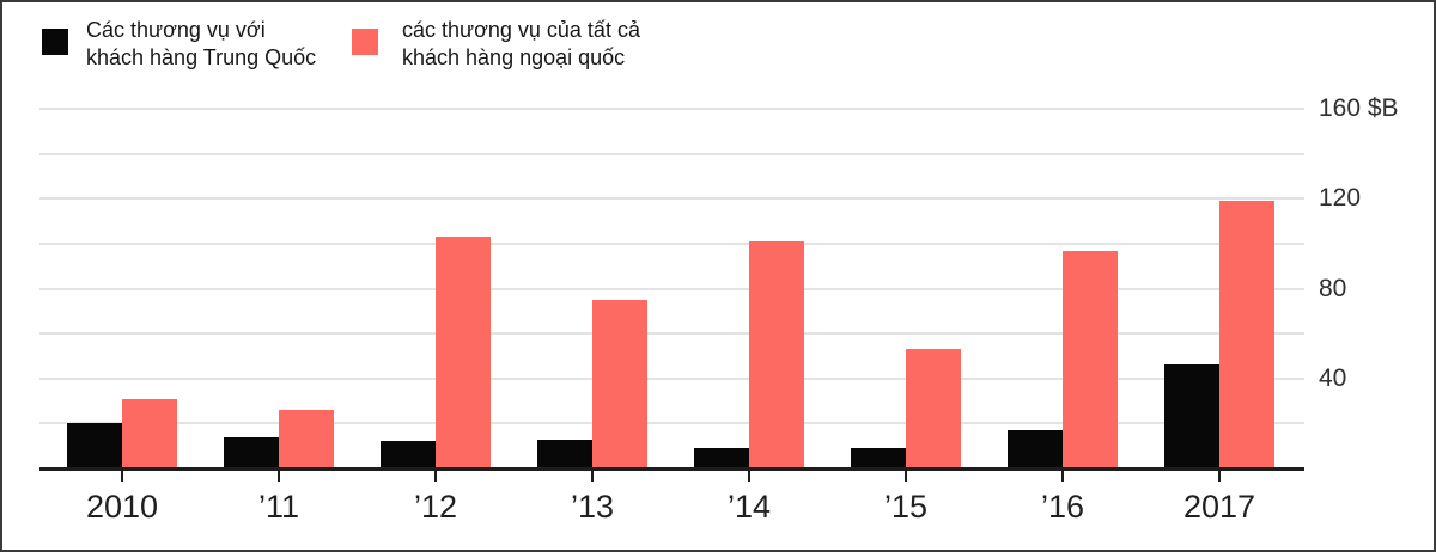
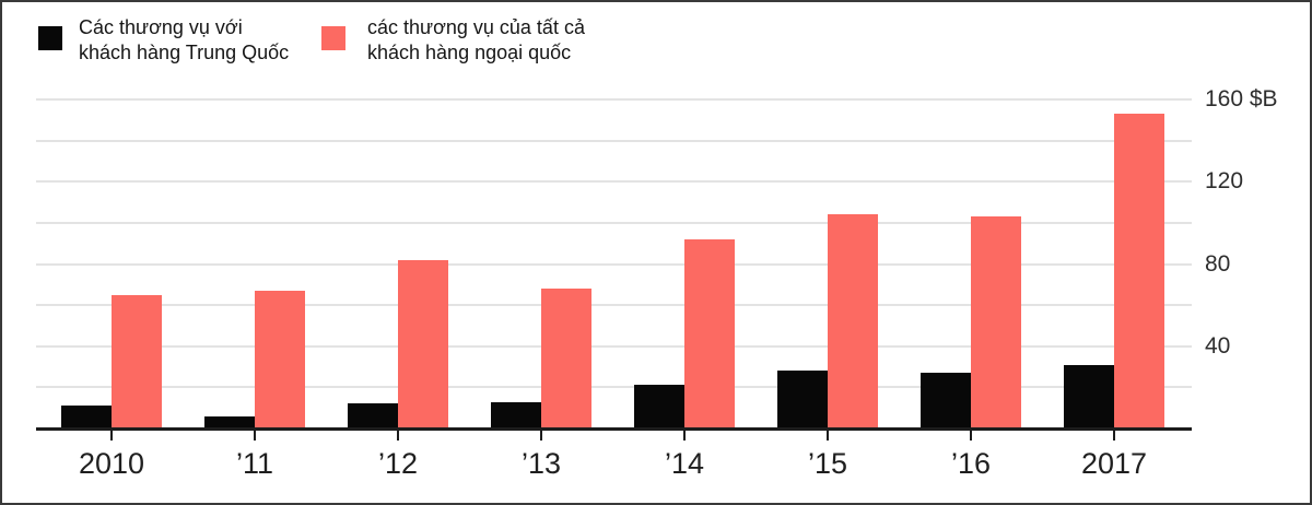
Các thương vụ với khách hàng Trung Quốc/2010: 20 -> 11
các thương vụ của tất cả khách hàng ngoại quốc/2010: 31 -> 65
Các thương vụ với khách hàng Trung Quốc/’11: 14 -> 6
các thương vụ của tất cả khách hàng ngoại quốc/’11: 26 -> 67
các thương vụ của tất cả khách hàng ngoại quốc/’12: 103 -> 82
các thương vụ của tất cả khách hàng ngoại quốc/’13: 75 -> 68
Các thương vụ với khách hàng Trung Quốc/’14: 9 -> 21
các thương vụ của tất cả khách hàng ngoại quốc/’14: 101 -> 92
Các thương vụ với khách hàng Trung Quốc/’15: 9 -> 28
các thương vụ của tất cả khách hàng ngoại quốc/’15: 53 -> 104
Các thương vụ với khách hàng Trung Quốc/’16: 17 -> 27
các thương vụ của tất cả khách hàng ngoại quốc/’16: 97 -> 103
Các thương vụ với khách hàng Trung Quốc/2017: 46 -> 31
các thương vụ của tất cả khách hàng ngoại quốc/2017: 119 -> 153
